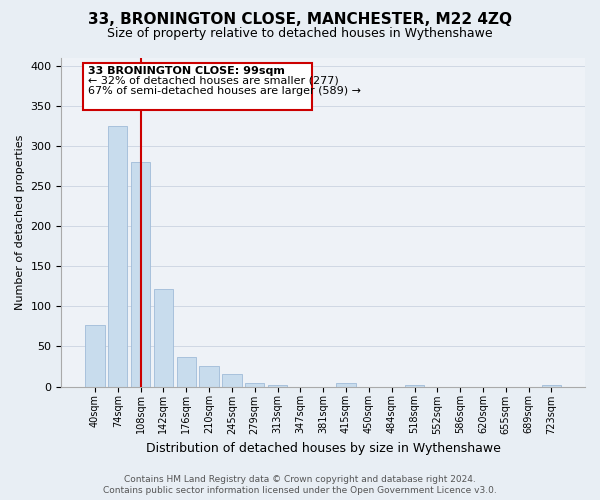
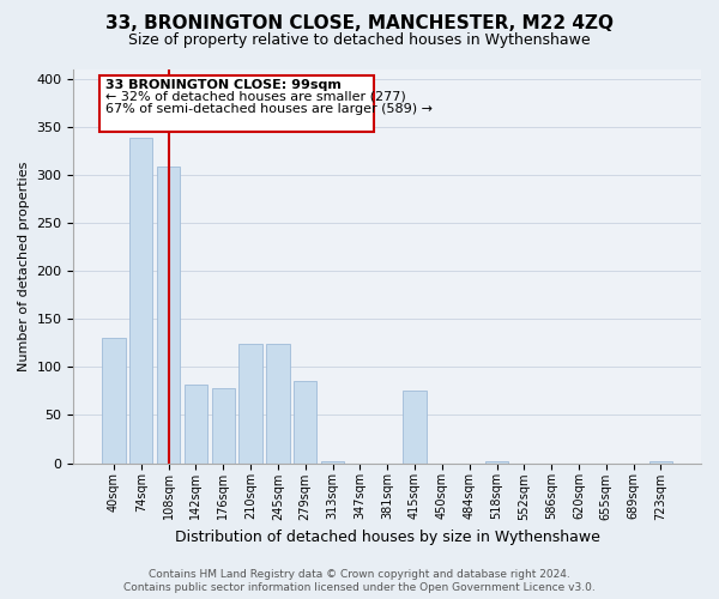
40sqm: 77 -> 130
74sqm: 325 -> 338
108sqm: 280 -> 308
142sqm: 122 -> 82
176sqm: 37 -> 78
210sqm: 25 -> 124
245sqm: 15 -> 124
279sqm: 5 -> 86
415sqm: 4 -> 76
